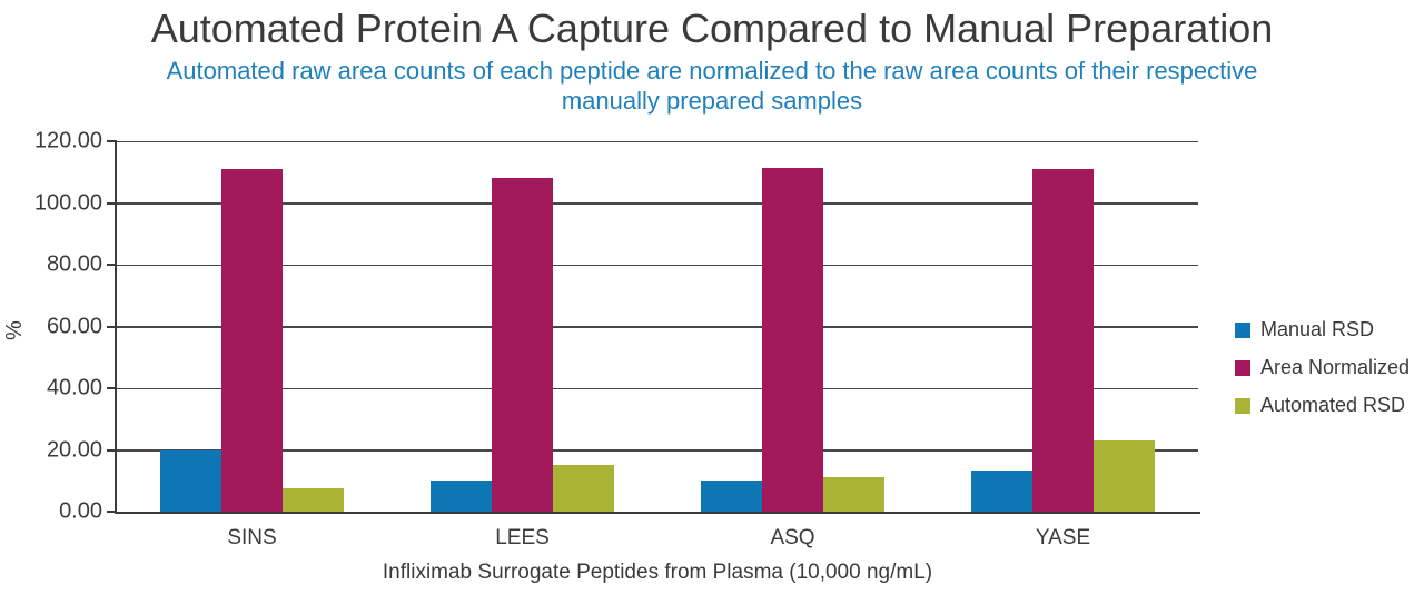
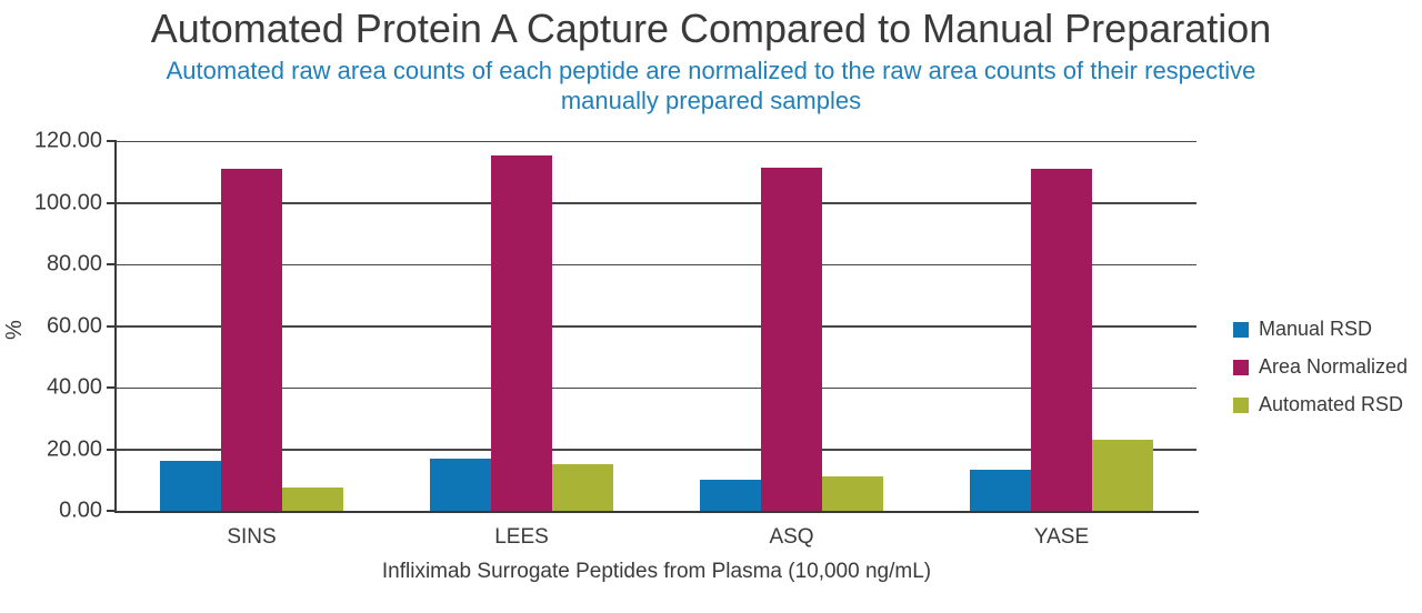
Manual RSD/SINS: 20 -> 16
Manual RSD/LEES: 10 -> 17
Area Normalized/LEES: 108 -> 115
